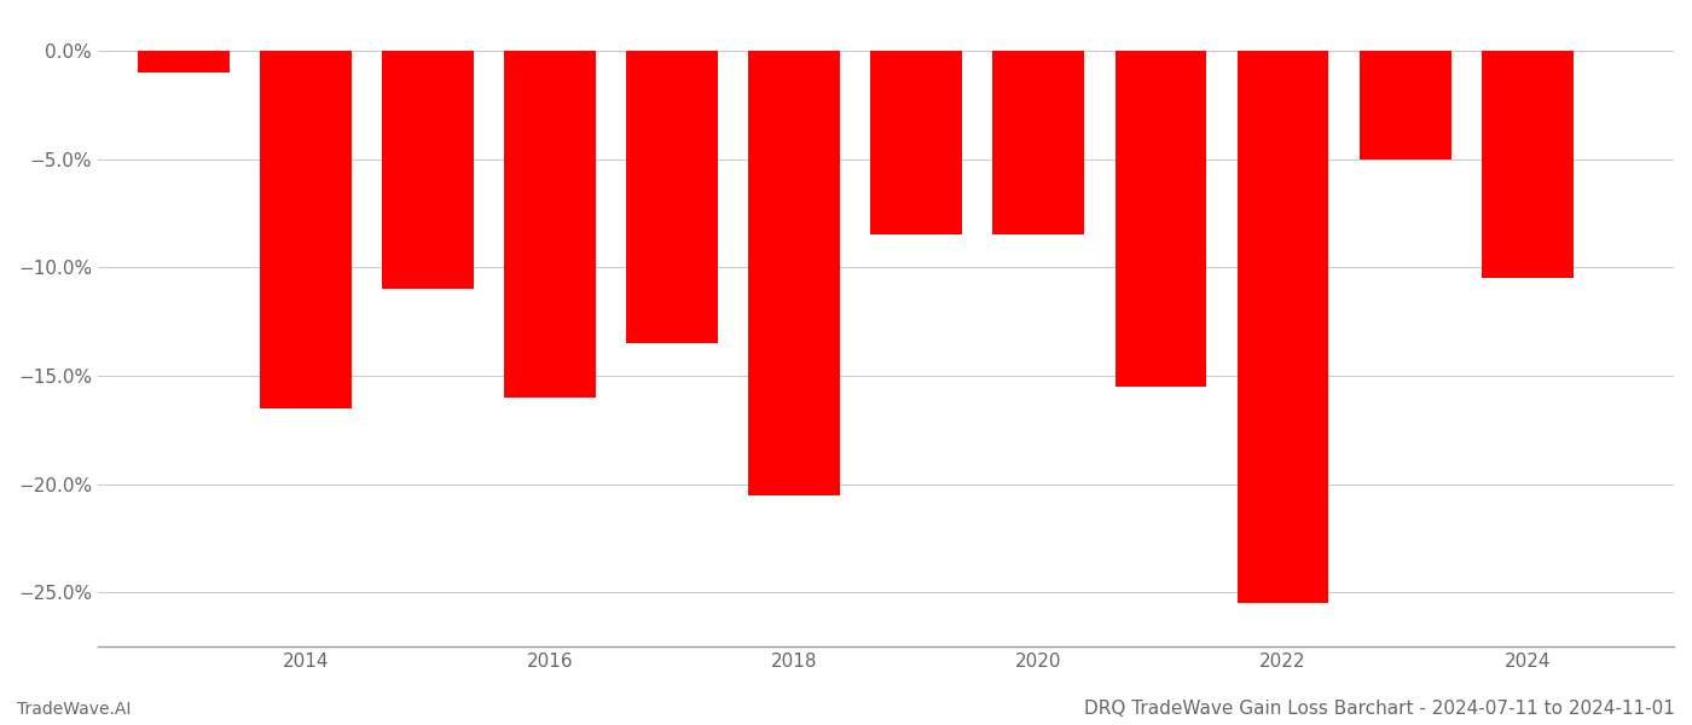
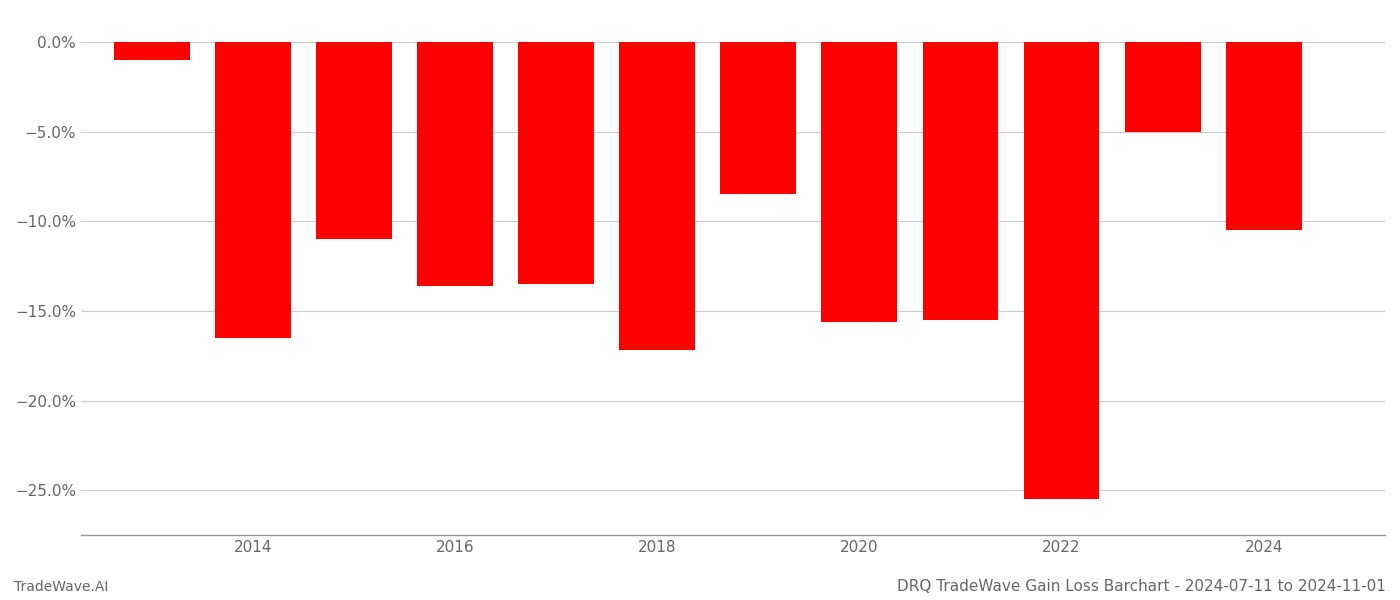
2016: -16.0% -> -13.6%
2018: -20.5% -> -17.2%
2020: -8.5% -> -15.6%
